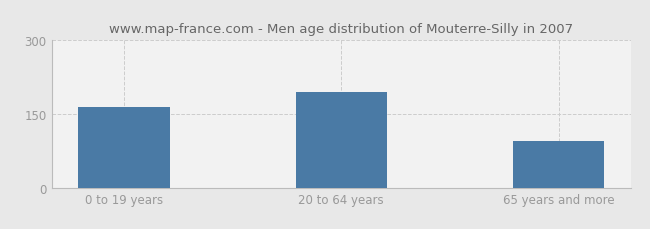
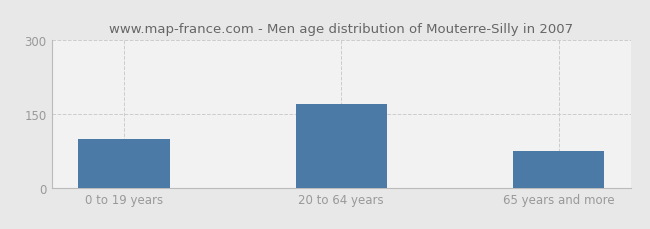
0 to 19 years: 165 -> 100
20 to 64 years: 195 -> 170
65 years and more: 95 -> 75
